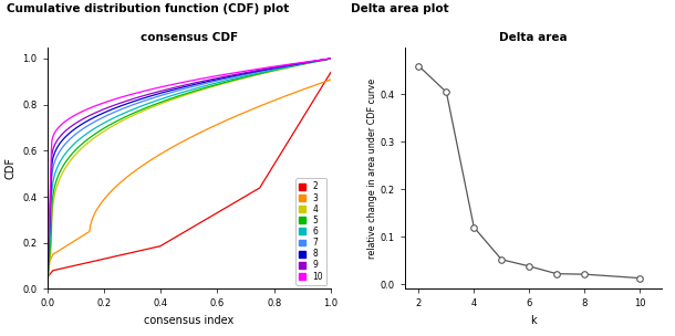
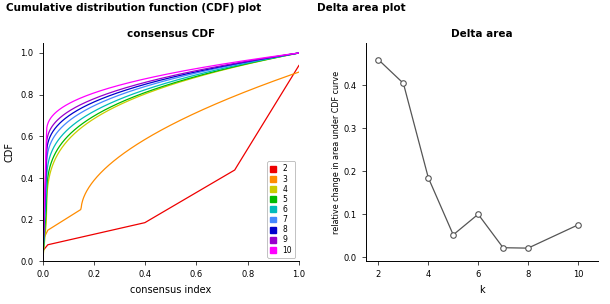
Delta area/4: 0.120 -> 0.185
Delta area/6: 0.038 -> 0.100
Delta area/10: 0.013 -> 0.075
